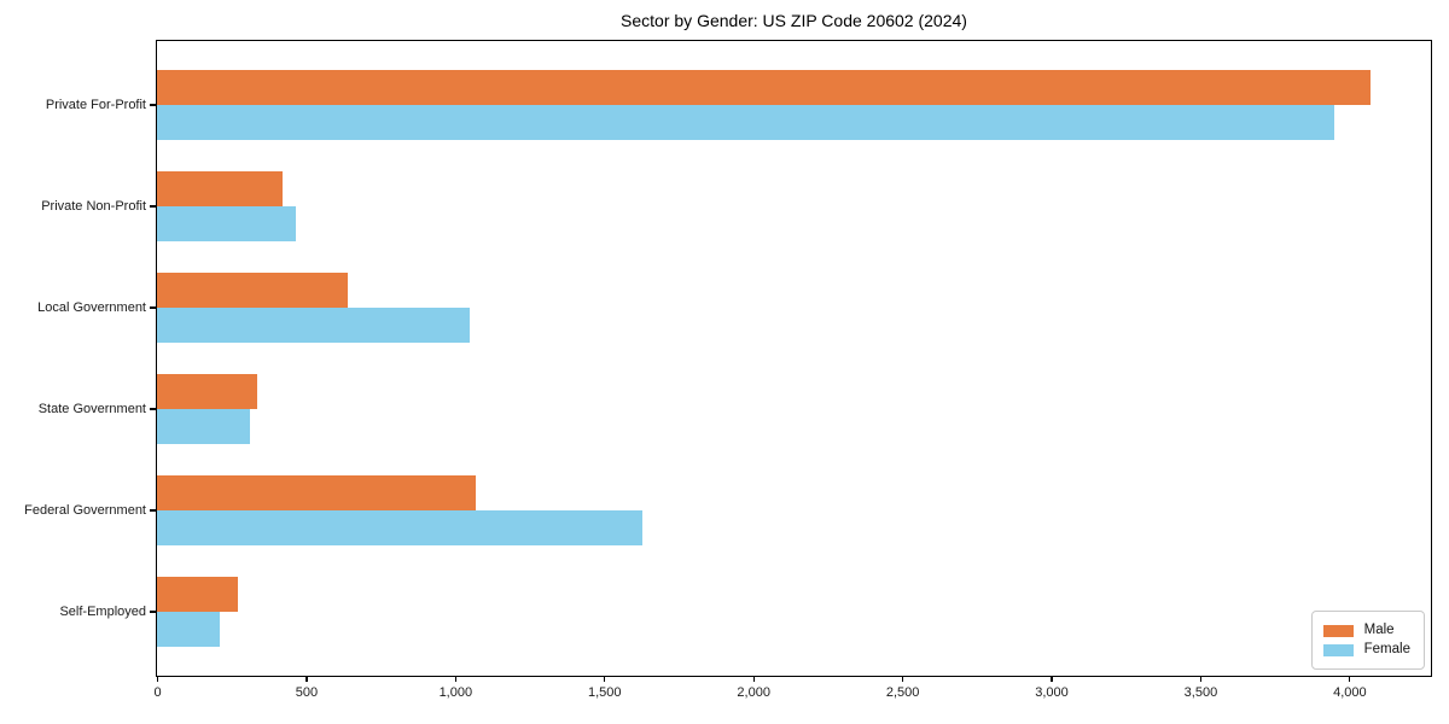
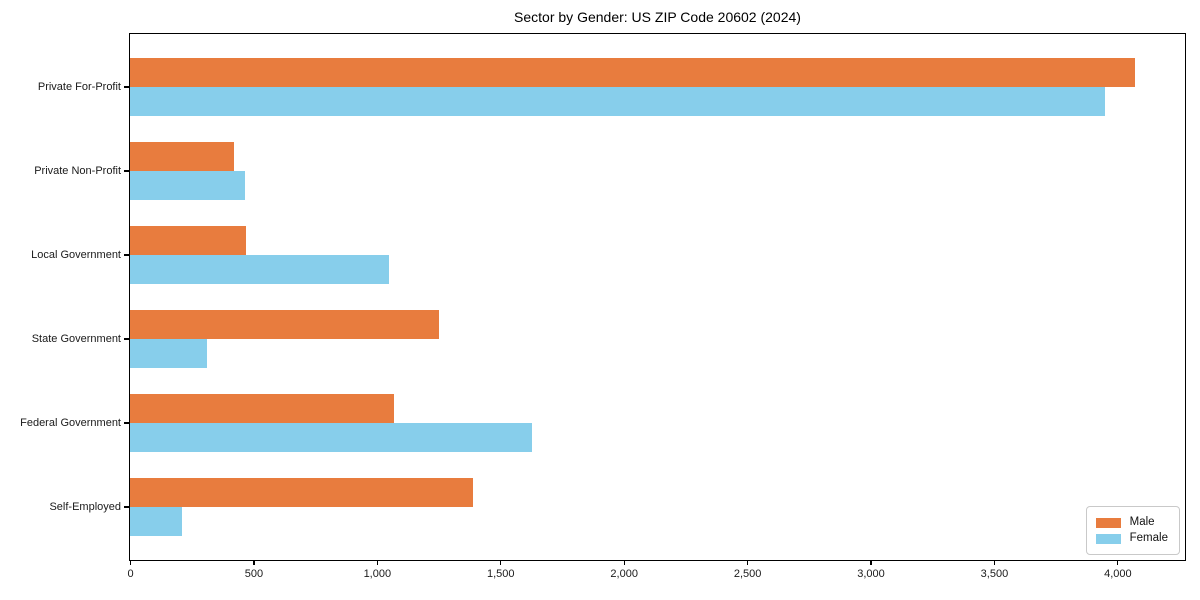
Male/Local Government: 640 -> 470
Male/State Government: 340 -> 1250
Male/Self-Employed: 270 -> 1390
